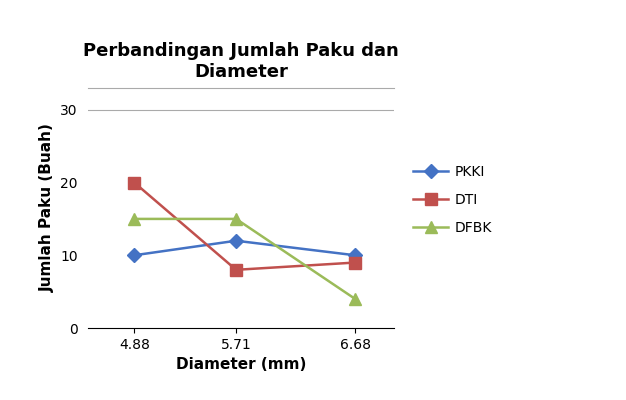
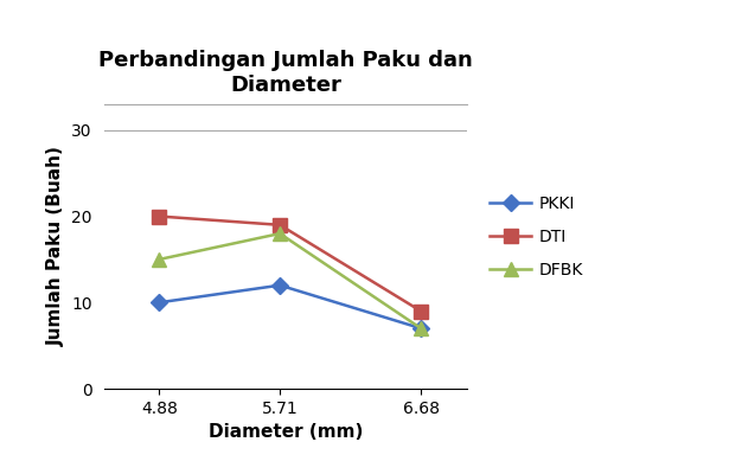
DTI/5.71: 8 -> 19
DFBK/5.71: 15 -> 18
PKKI/6.68: 10 -> 7
DFBK/6.68: 4 -> 7
